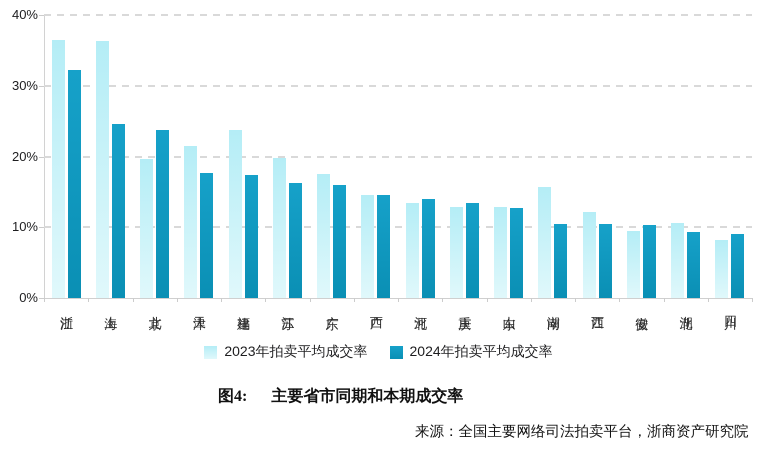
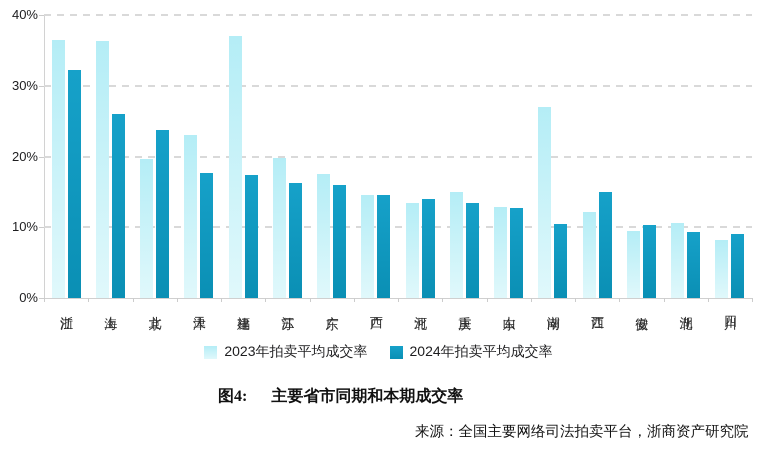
2024年拍卖平均成交率/上海: 25% -> 26%
2023年拍卖平均成交率/天津: 22% -> 23%
2023年拍卖平均成交率/福建: 24% -> 37%
2023年拍卖平均成交率/重庆: 13% -> 15%
2023年拍卖平均成交率/湖南: 16% -> 27%
2024年拍卖平均成交率/江西: 10% -> 15%
